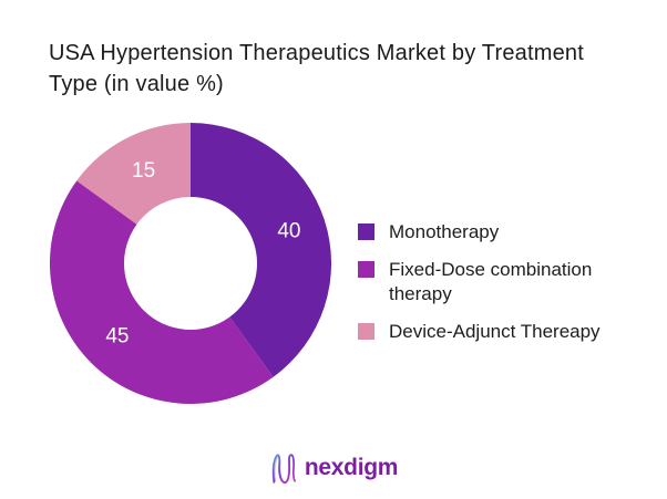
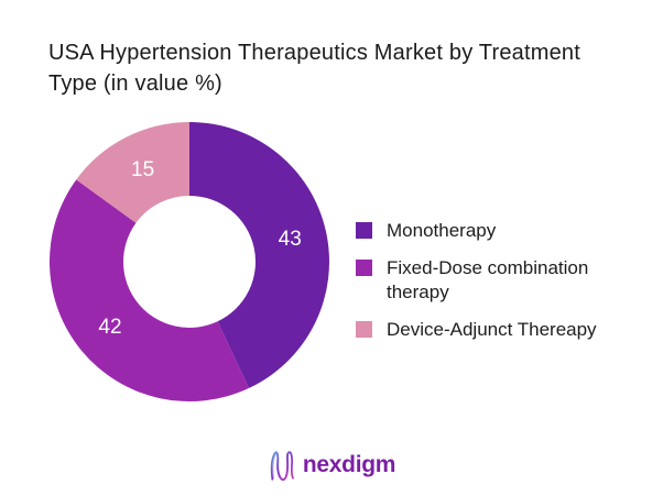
Monotherapy: 40 -> 43
Fixed-Dose combination therapy: 45 -> 42
